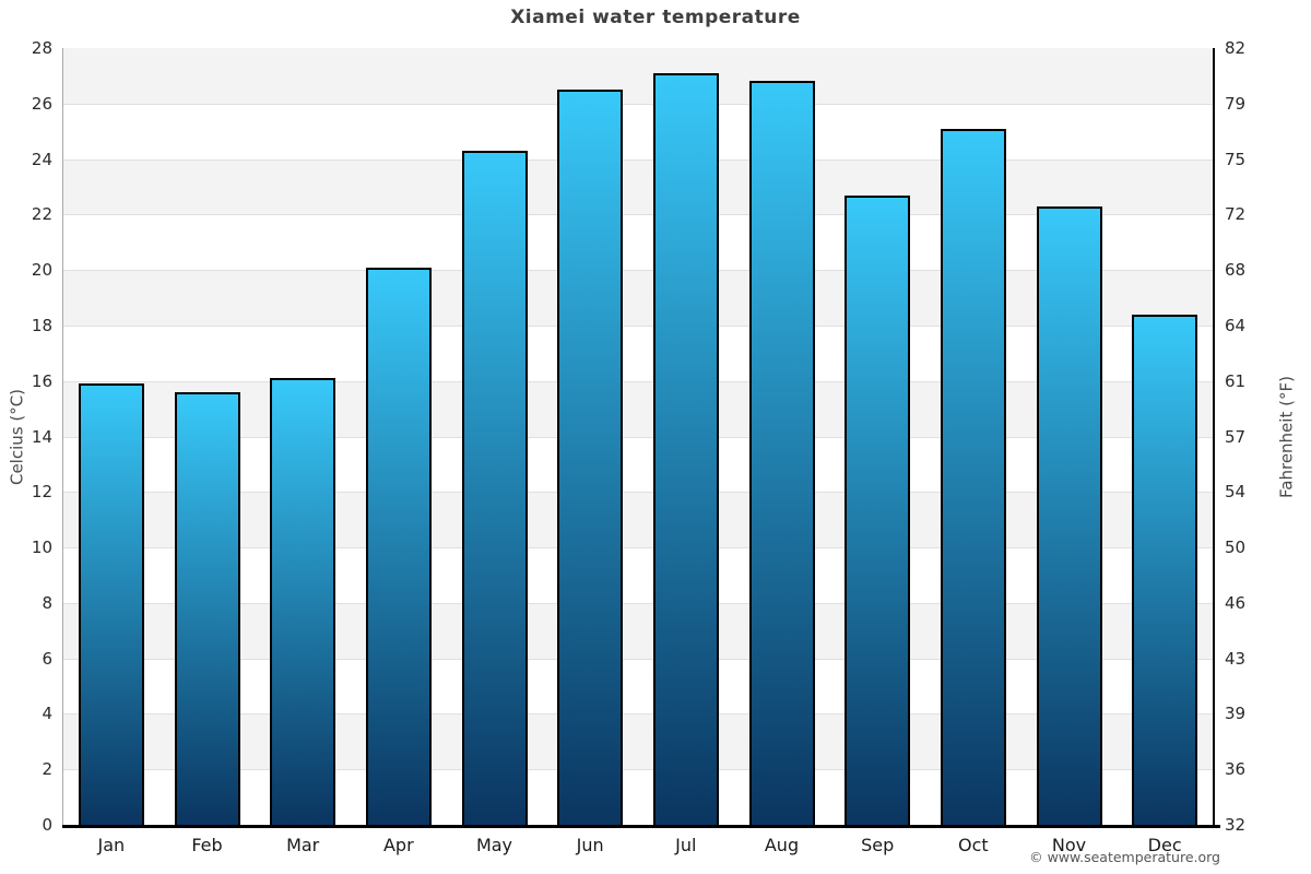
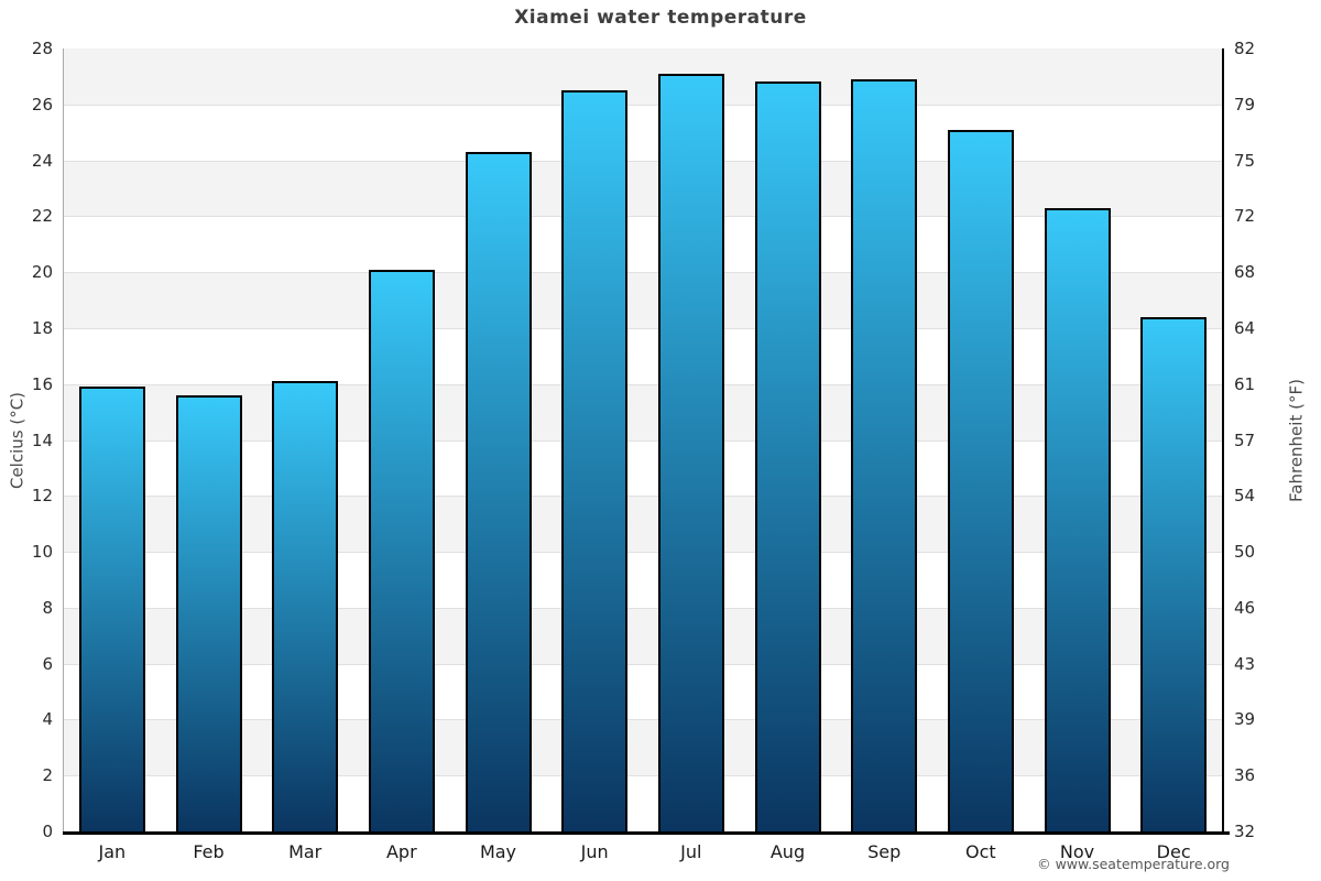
Sep: 22.7 -> 26.9
